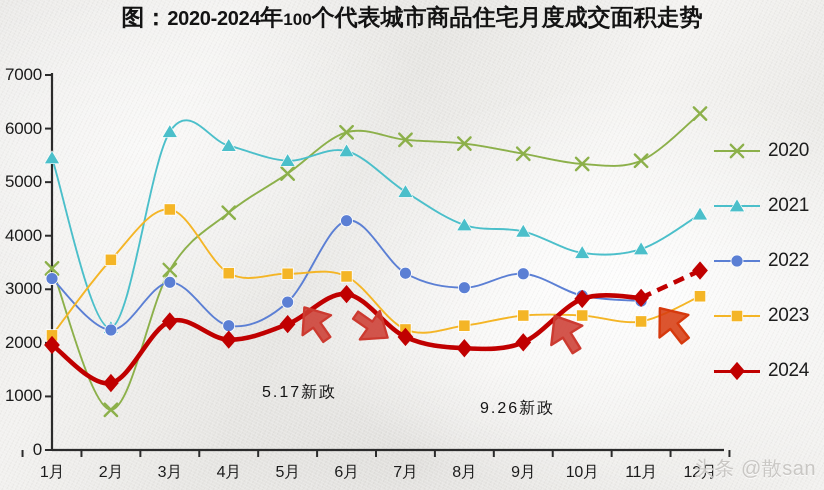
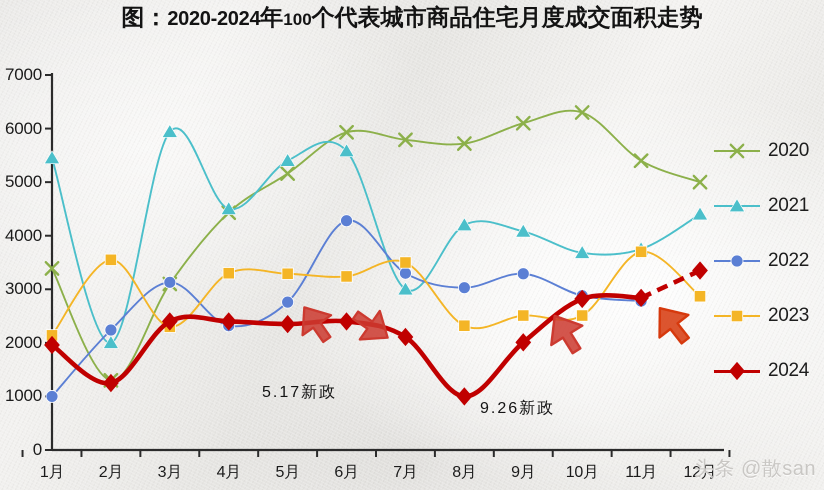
2022/1月: 3200 -> 1000
2020/2月: 800 -> 1300
2021/2月: 2300 -> 2000
2020/3月: 3400 -> 3100
2023/3月: 4500 -> 2300
2021/4月: 5700 -> 4500
2024/4月: 2100 -> 2400
2024/6月: 2900 -> 2400
2021/7月: 4800 -> 3000
2023/7月: 2200 -> 3500
2024/8月: 1900 -> 1000
2020/9月: 5500 -> 6100
2020/10月: 5300 -> 6300
2023/11月: 2400 -> 3700
2020/12月: 6300 -> 5000
